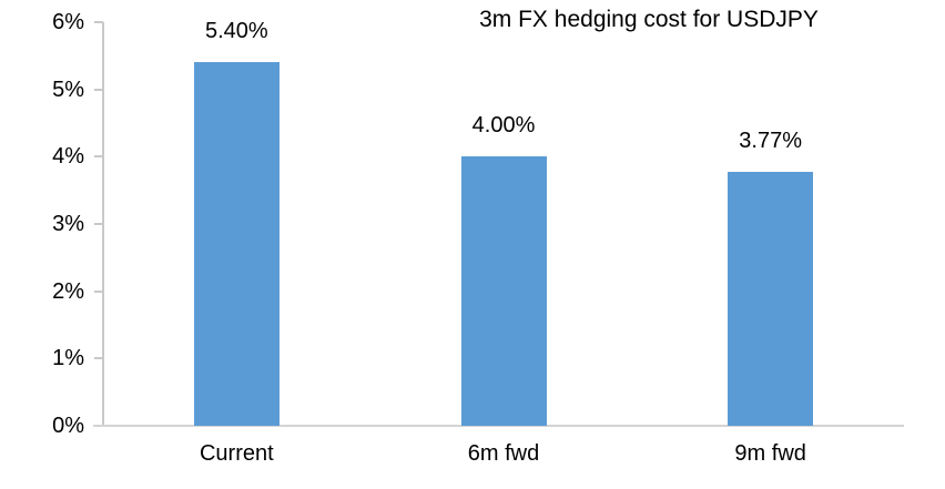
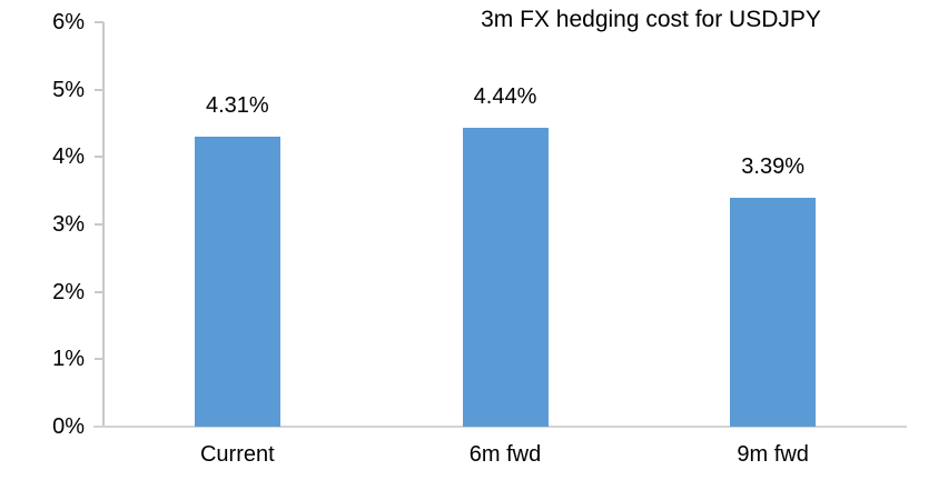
Current: 5.40% -> 4.31%
6m fwd: 4.00% -> 4.44%
9m fwd: 3.77% -> 3.39%
